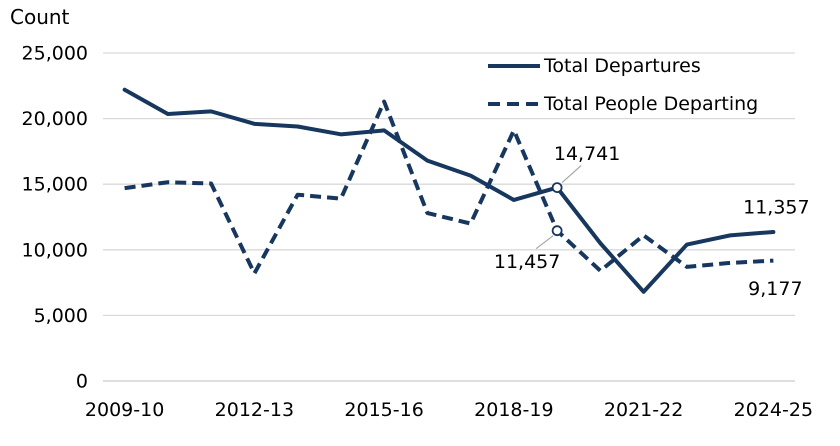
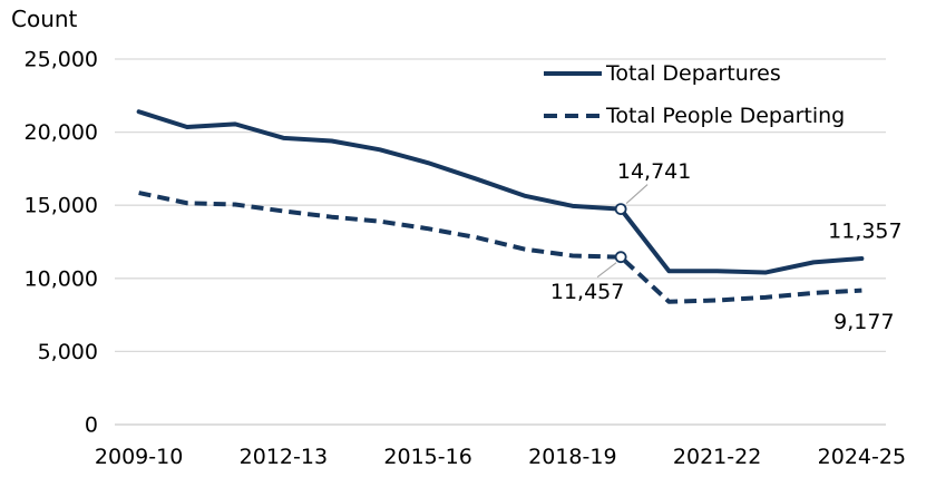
Total Departures/2009-10: 22200 -> 21400
Total People Departing/2009-10: 14700 -> 15800
Total People Departing/2012-13: 8200 -> 14600
Total Departures/2015-16: 19100 -> 17900
Total People Departing/2015-16: 21300 -> 13400
Total Departures/2018-19: 13800 -> 15000
Total People Departing/2018-19: 19100 -> 11600
Total Departures/2021-22: 6800 -> 10500
Total People Departing/2021-22: 11100 -> 8500
